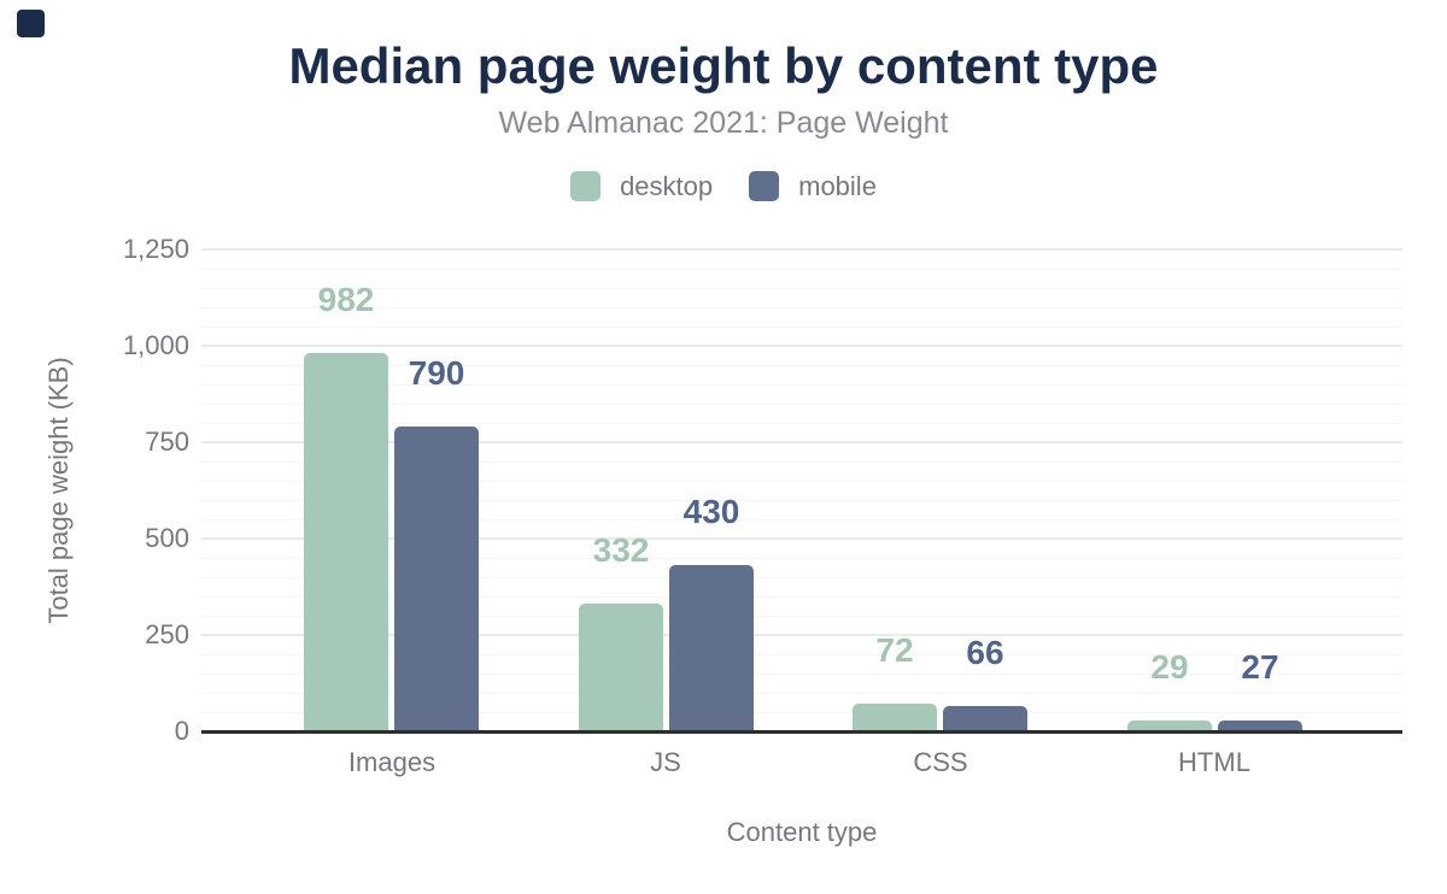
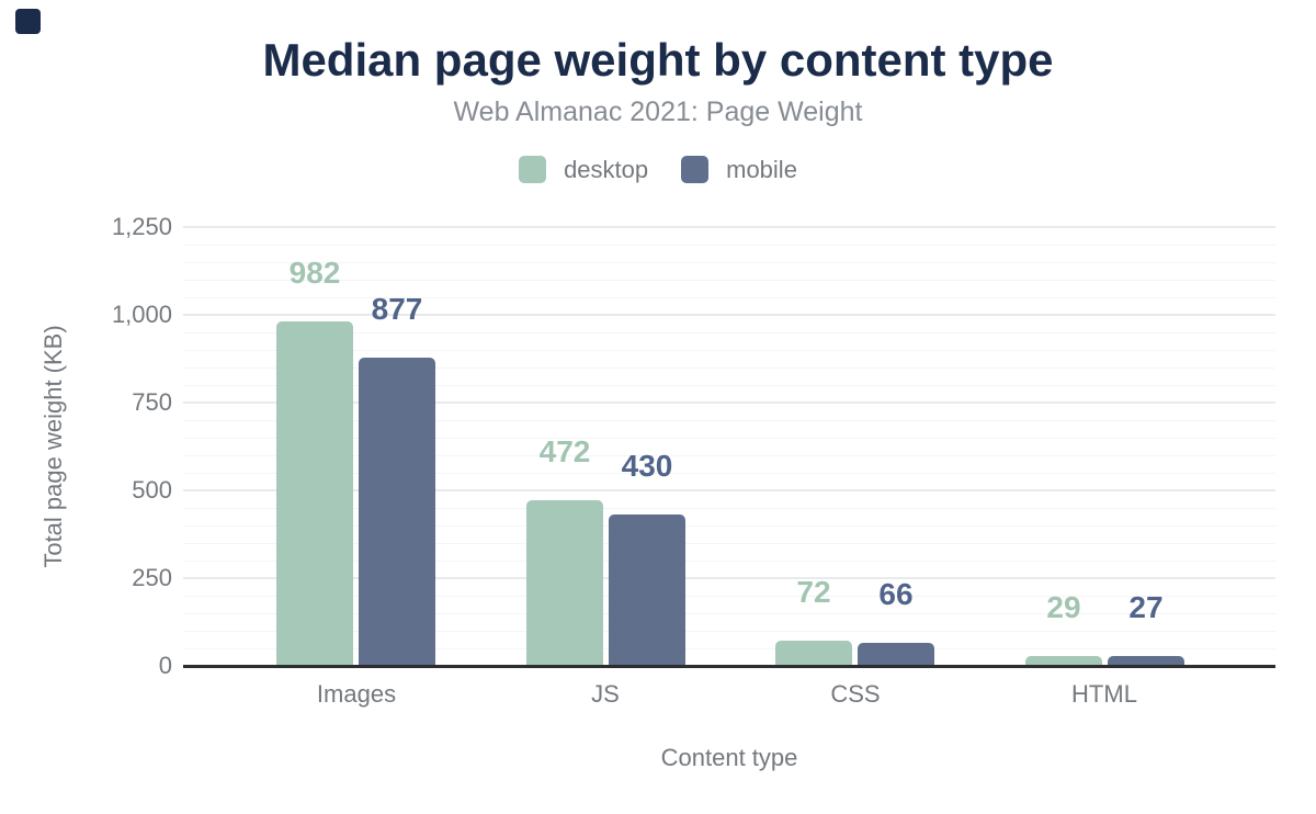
mobile/Images: 790 -> 877
desktop/JS: 332 -> 472
